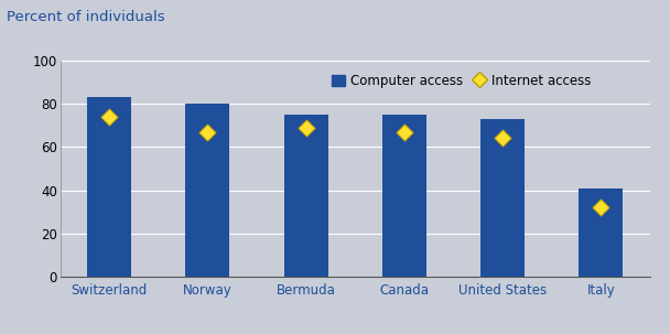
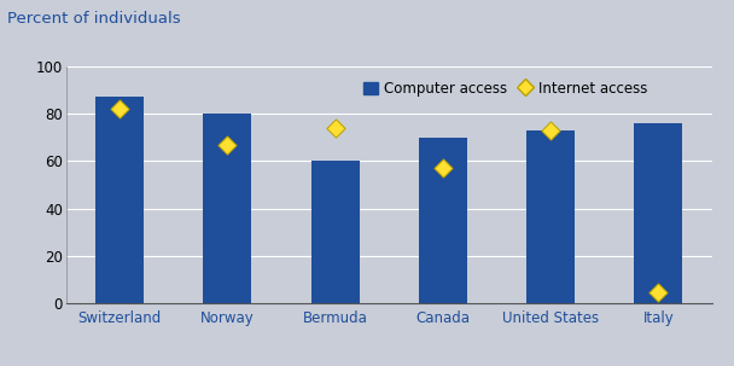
Computer access/Switzerland: 83 -> 87
Internet access/Switzerland: 74 -> 82
Computer access/Bermuda: 75 -> 60
Internet access/Bermuda: 69 -> 74
Computer access/Canada: 75 -> 70
Internet access/Canada: 67 -> 57
Internet access/United States: 64 -> 73
Computer access/Italy: 41 -> 76
Internet access/Italy: 32 -> 5
